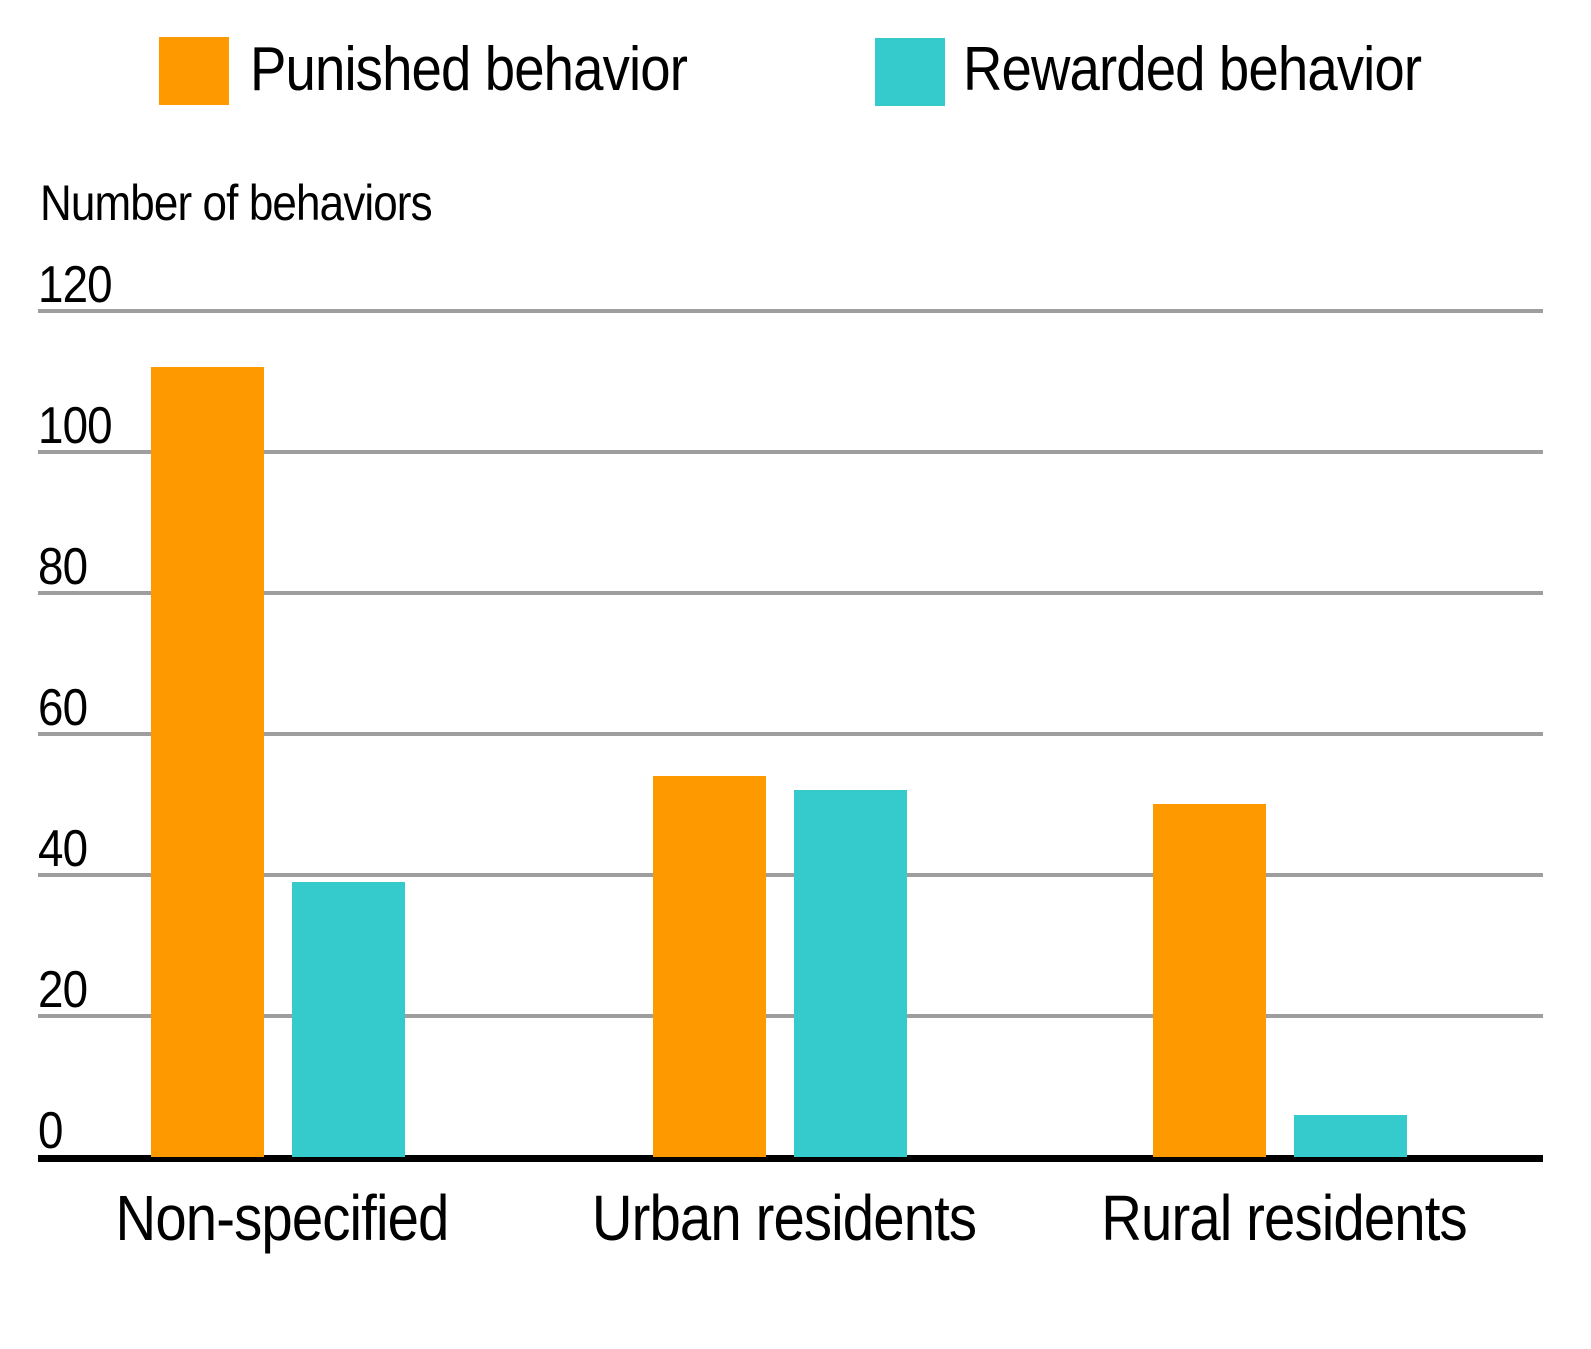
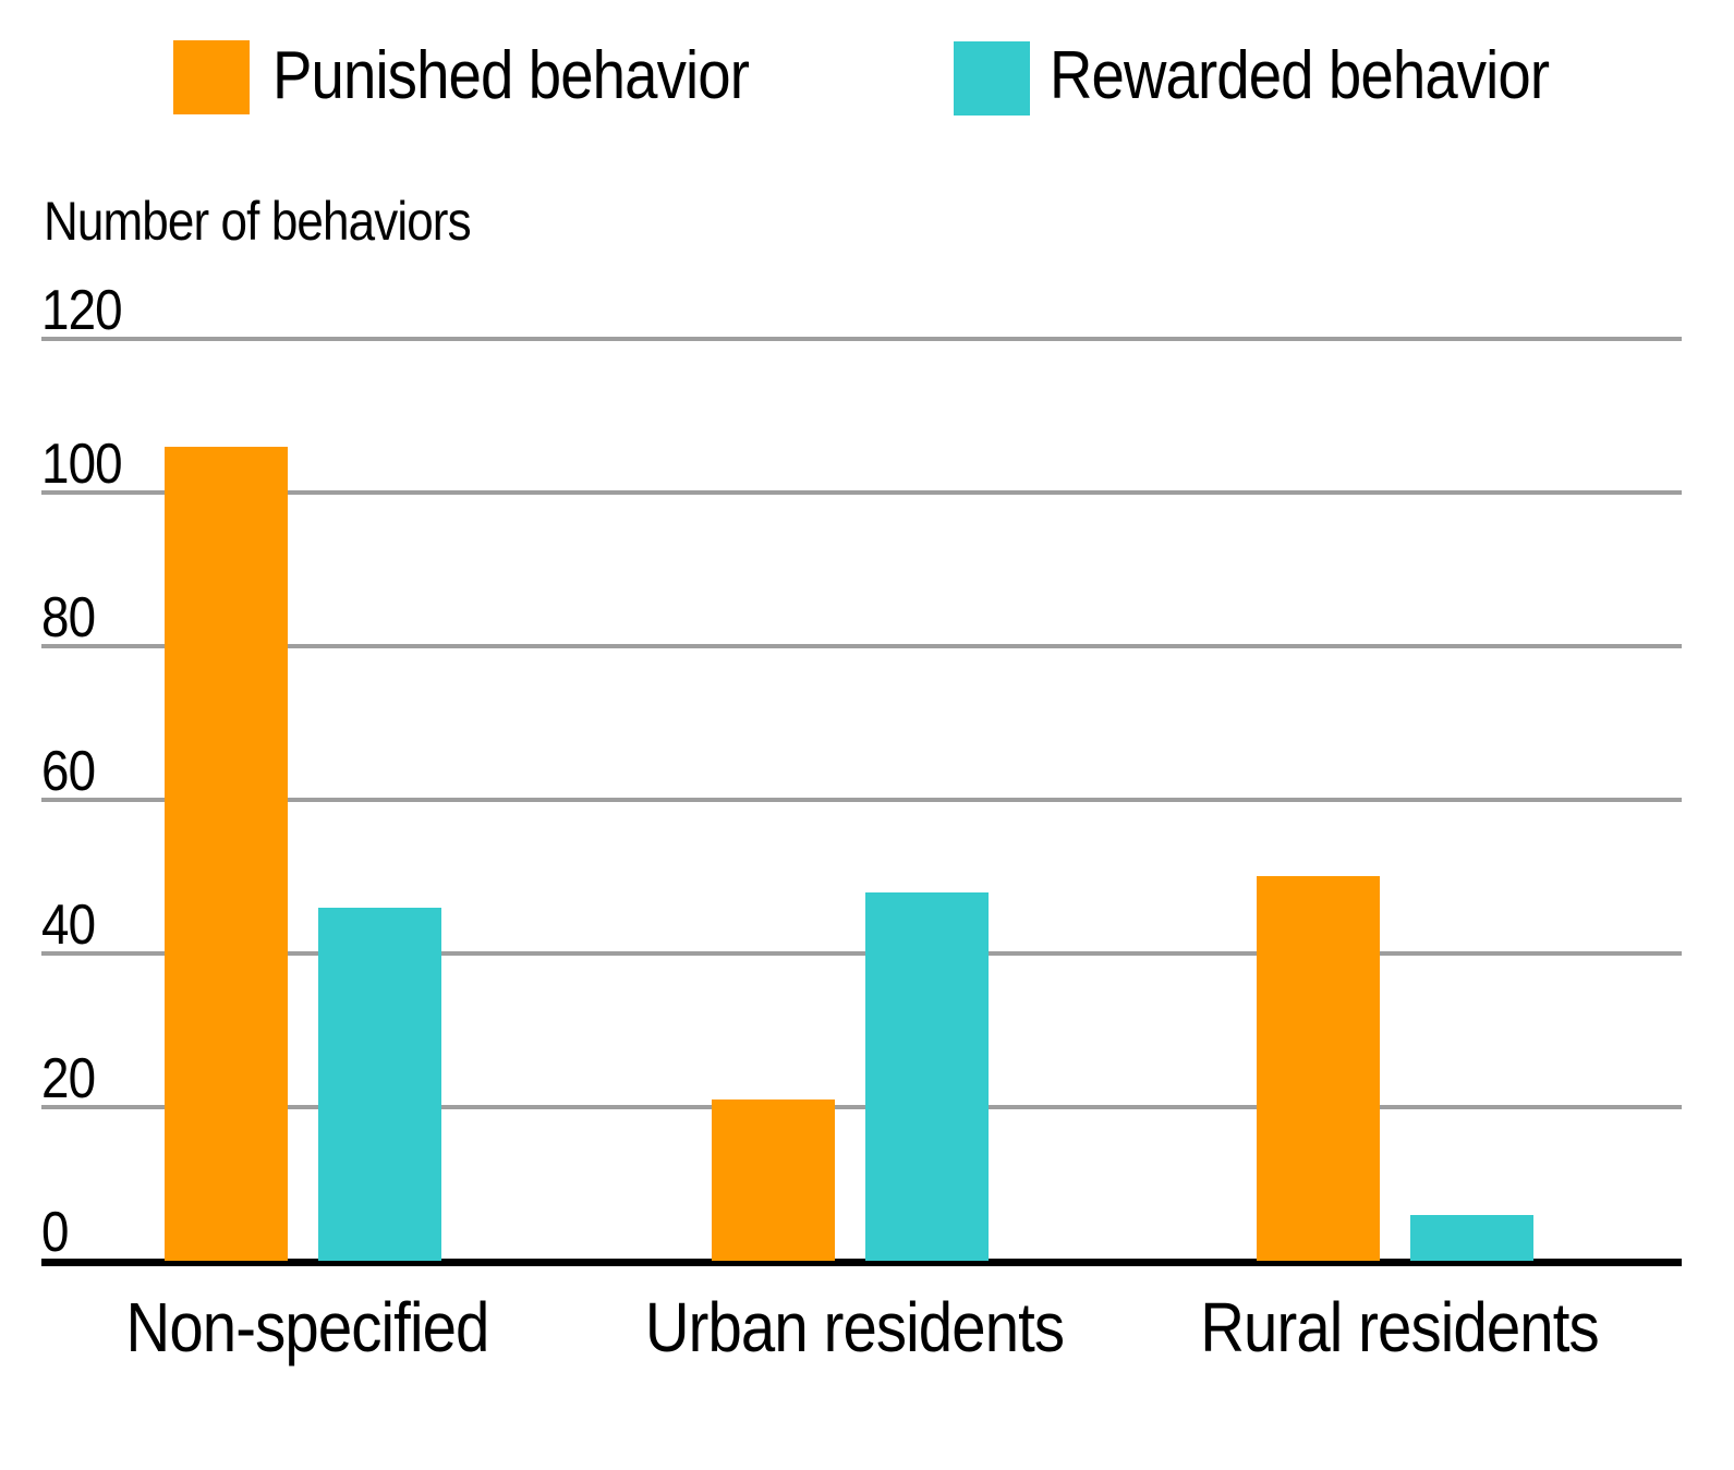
Punished behavior/Non-specified: 112 -> 106
Rewarded behavior/Non-specified: 39 -> 46
Punished behavior/Urban residents: 54 -> 21
Rewarded behavior/Urban residents: 52 -> 48
